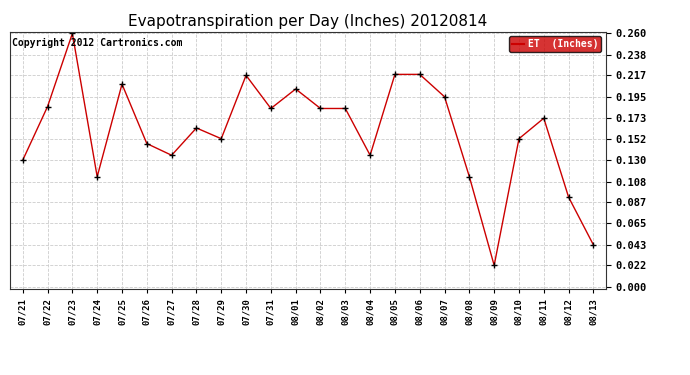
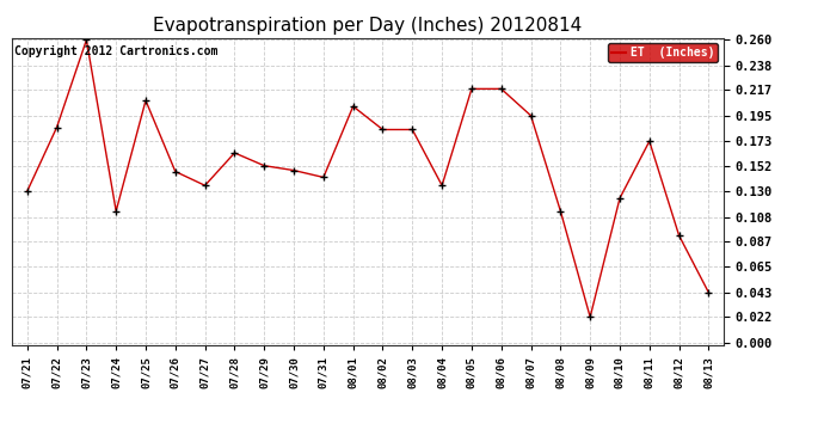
07/30: 0.217 -> 0.148
07/31: 0.183 -> 0.142
08/10: 0.152 -> 0.124
